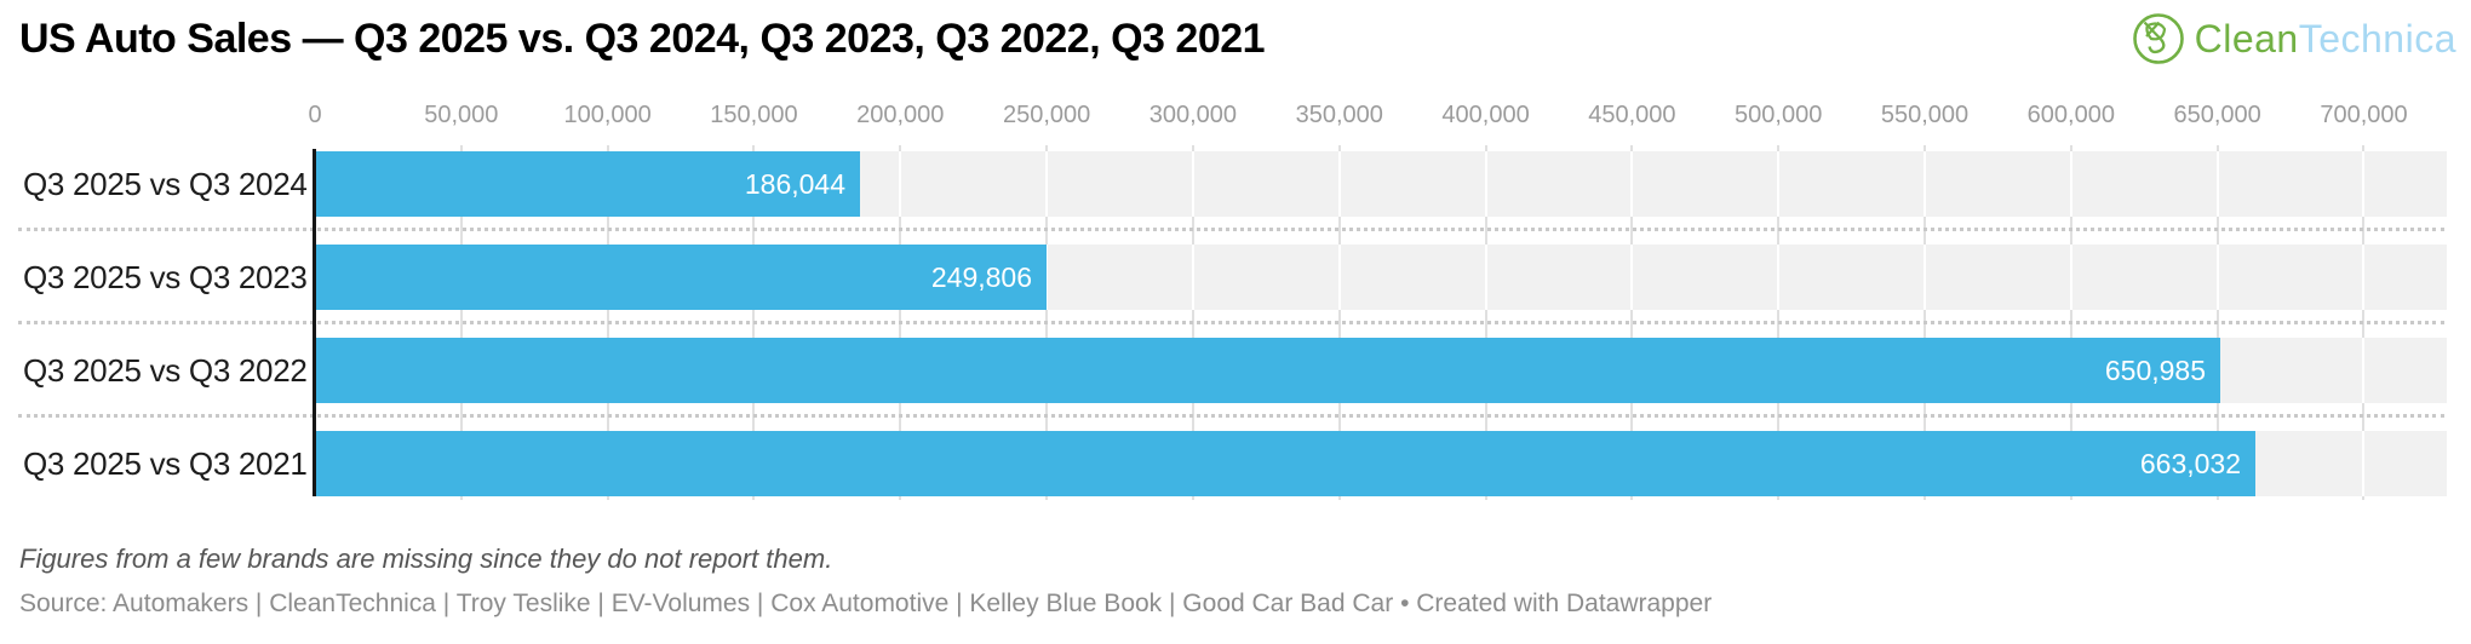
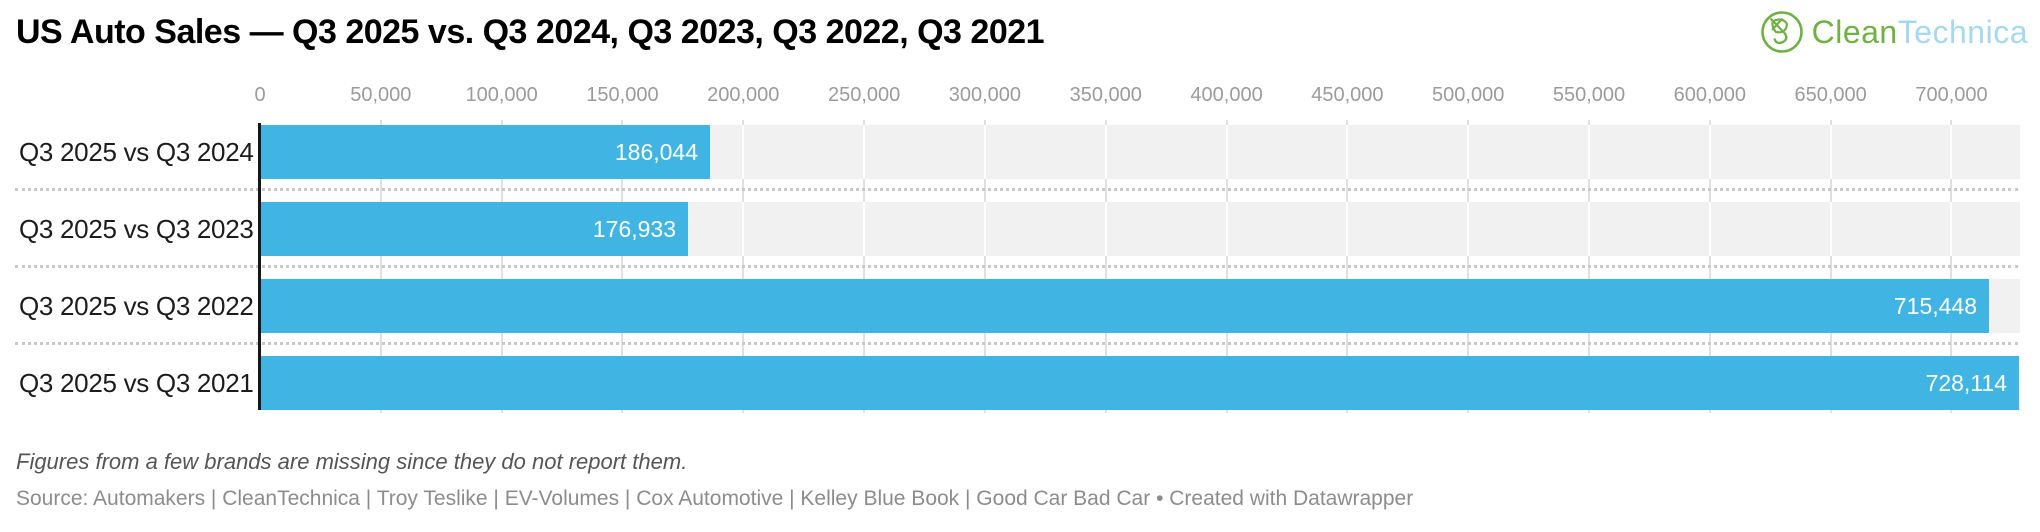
Q3 2025 vs Q3 2023: 249,806 -> 176,933
Q3 2025 vs Q3 2022: 650,985 -> 715,448
Q3 2025 vs Q3 2021: 663,032 -> 728,114
